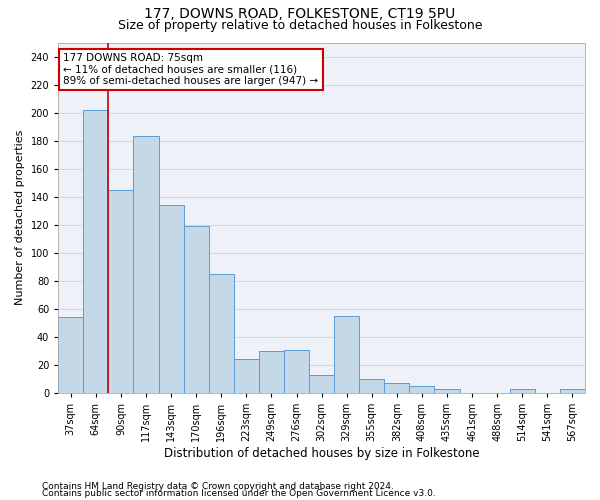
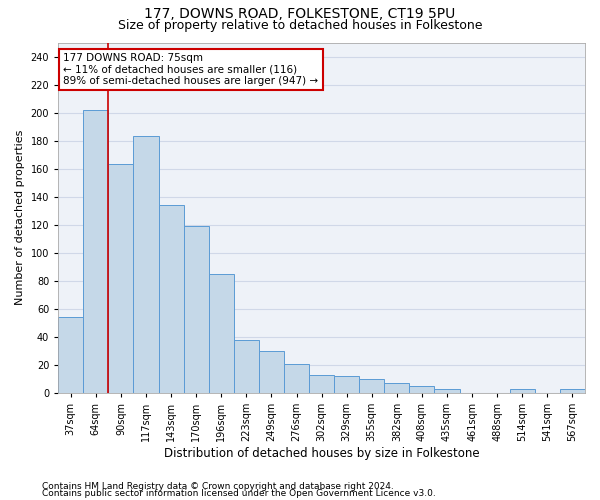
90sqm: 145 -> 163
223sqm: 24 -> 38
276sqm: 31 -> 21
329sqm: 55 -> 12
